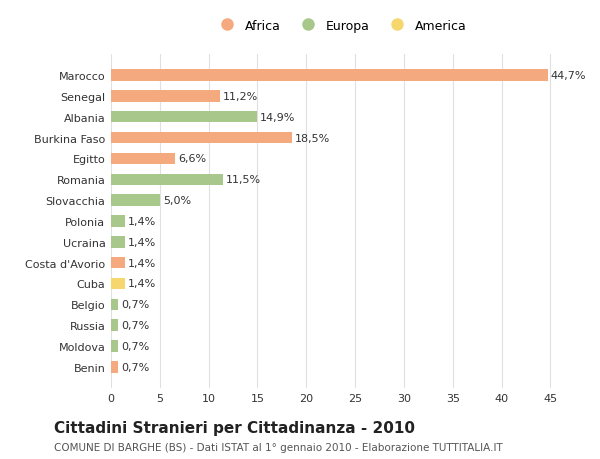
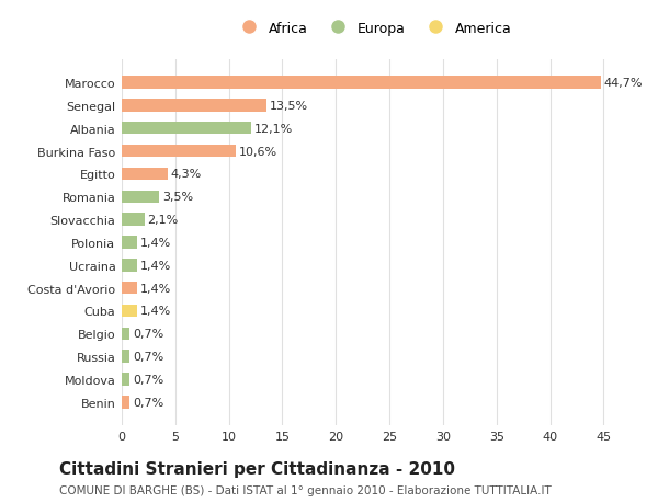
Senegal: 11,2% -> 13,5%
Albania: 14,9% -> 12,1%
Burkina Faso: 18,5% -> 10,6%
Egitto: 6,6% -> 4,3%
Romania: 11,5% -> 3,5%
Slovacchia: 5,0% -> 2,1%
